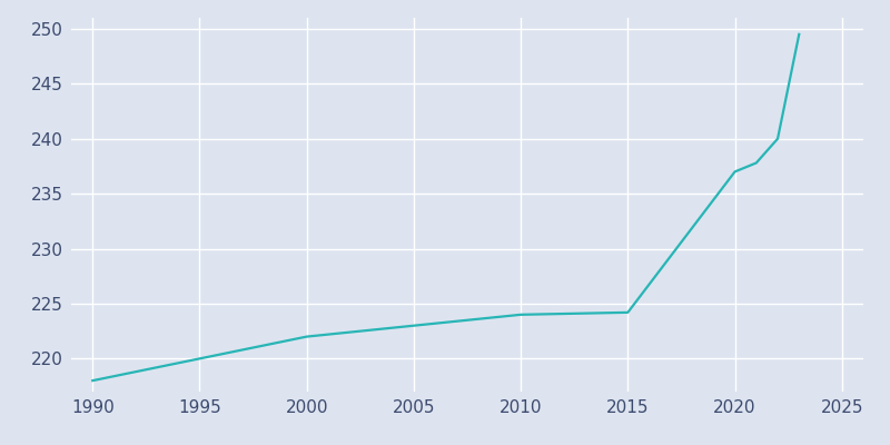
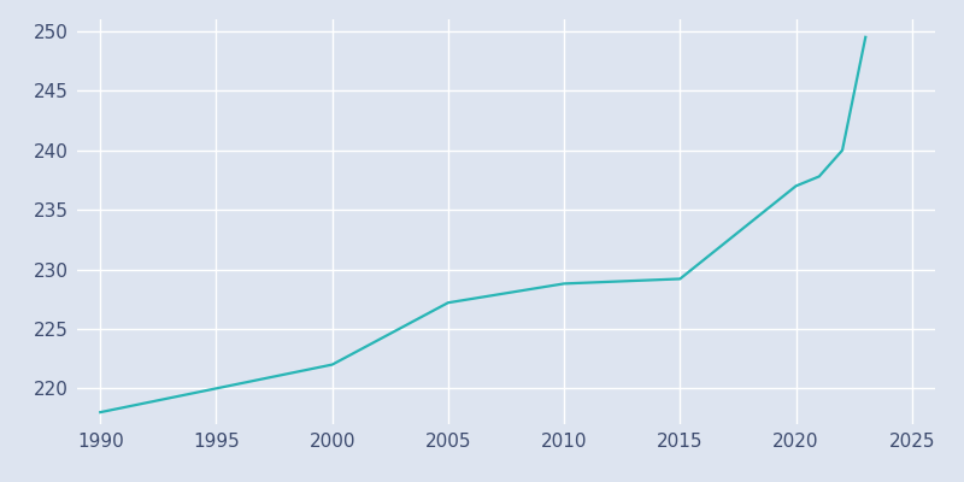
2005: 223.0 -> 227.2
2010: 224.0 -> 228.8
2015: 224.2 -> 229.2
